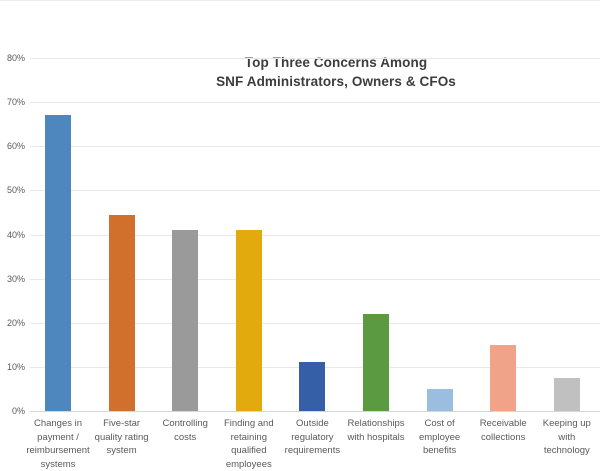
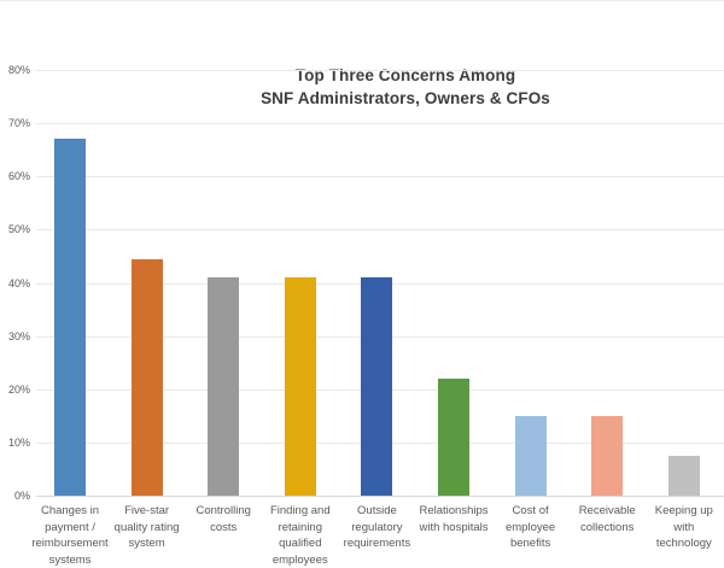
Outside regulatory requirements: 11% -> 41%
Cost of employee benefits: 5% -> 15%
